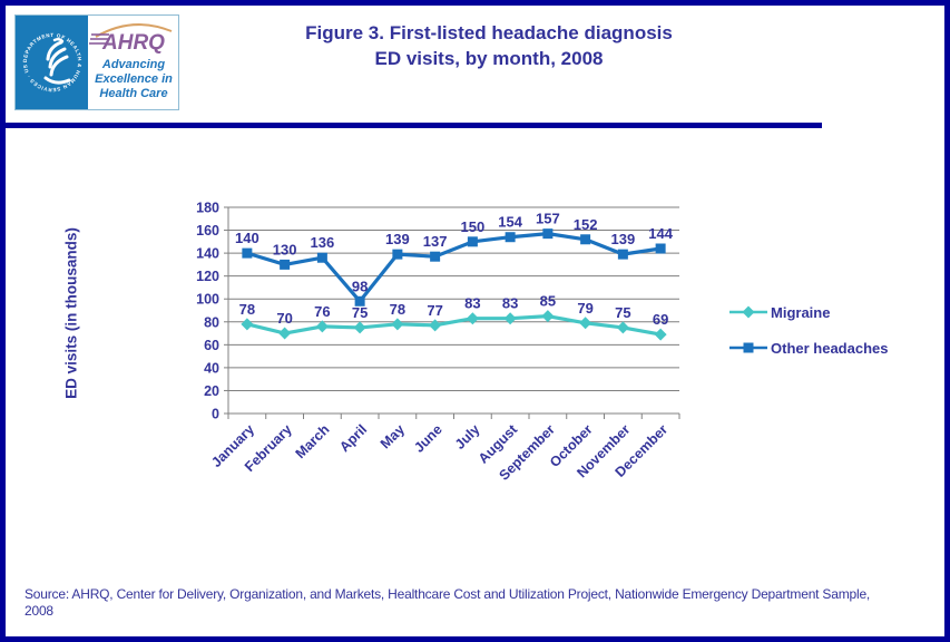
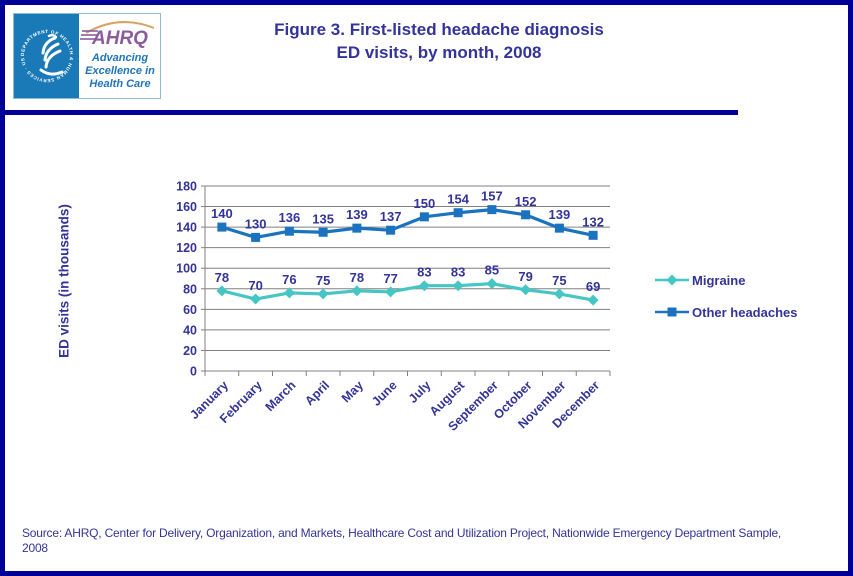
Other headaches/April: 98 -> 135
Other headaches/December: 144 -> 132
